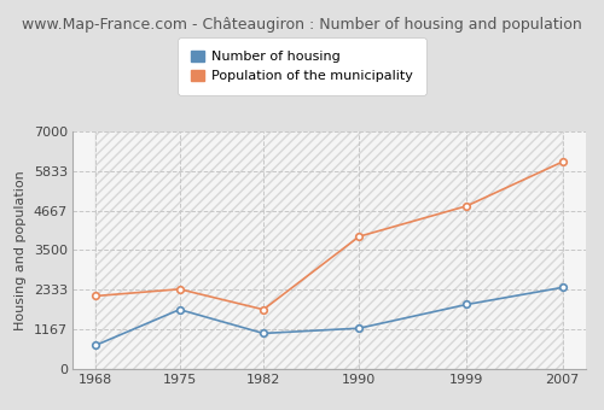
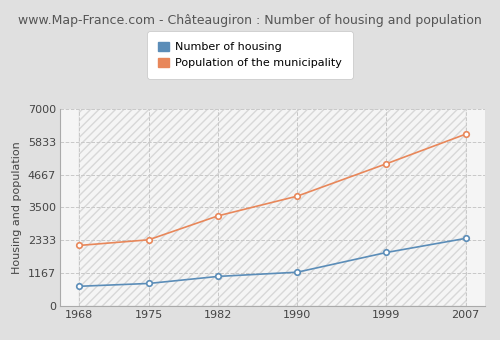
Number of housing/1975: 1750 -> 800
Population of the municipality/1982: 1750 -> 3200
Population of the municipality/1999: 4800 -> 5050
